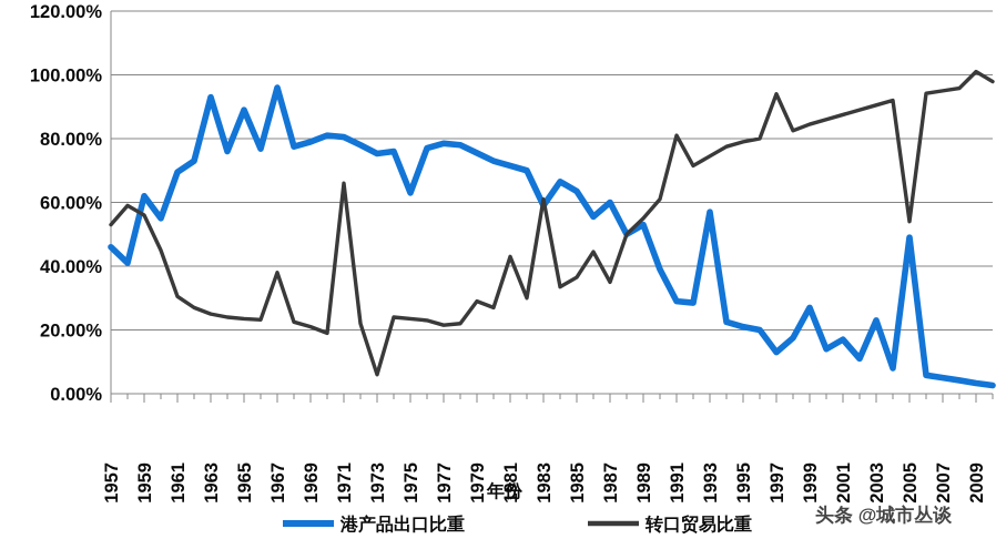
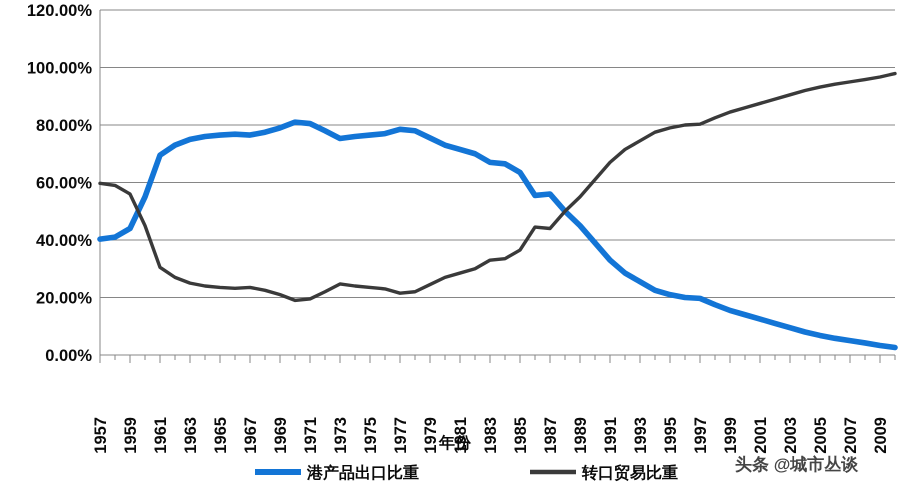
港产品出口比重/1957: 46% -> 40%
转口贸易比重/1957: 53% -> 60%
港产品出口比重/1959: 62% -> 44%
港产品出口比重/1963: 93% -> 75%
港产品出口比重/1965: 89% -> 76%
港产品出口比重/1967: 96% -> 76%
转口贸易比重/1967: 38% -> 24%
转口贸易比重/1971: 66% -> 20%
转口贸易比重/1973: 6% -> 25%
港产品出口比重/1975: 63% -> 76%
转口贸易比重/1979: 29% -> 24%
转口贸易比重/1981: 43% -> 28%
港产品出口比重/1983: 59% -> 67%
转口贸易比重/1983: 61% -> 33%
港产品出口比重/1987: 60% -> 56%
转口贸易比重/1987: 35% -> 44%
港产品出口比重/1989: 53% -> 45%
港产品出口比重/1991: 29% -> 33%
转口贸易比重/1991: 81% -> 67%
港产品出口比重/1993: 57% -> 26%
港产品出口比重/1997: 13% -> 20%
转口贸易比重/1997: 94% -> 80%
港产品出口比重/1999: 27% -> 16%
港产品出口比重/2001: 17% -> 12%
港产品出口比重/2003: 23% -> 10%
港产品出口比重/2005: 49% -> 7%
转口贸易比重/2005: 54% -> 93%
转口贸易比重/2009: 101% -> 97%
